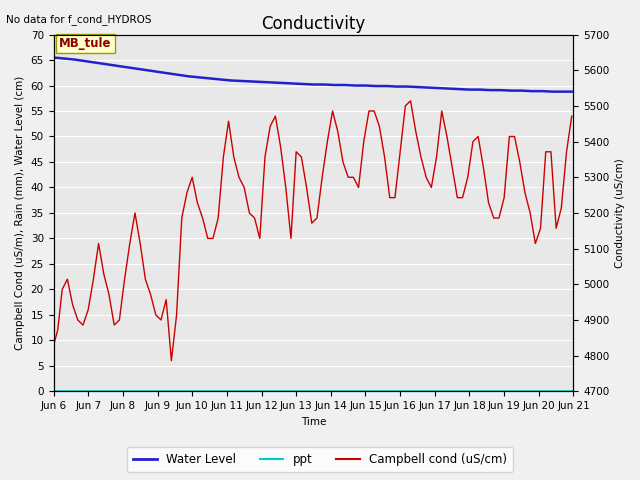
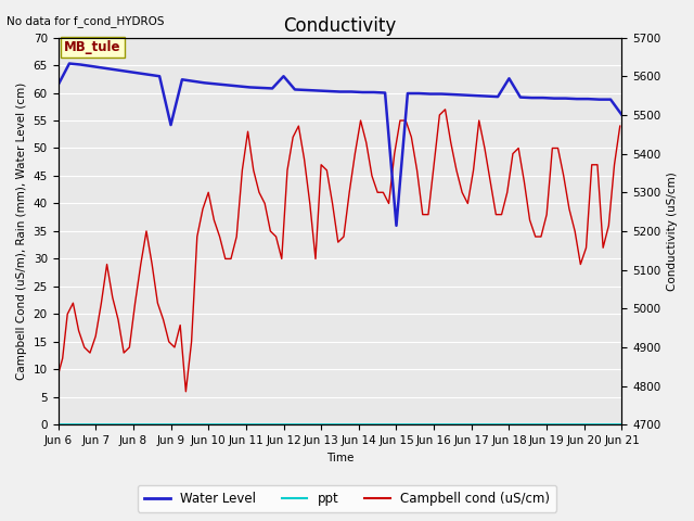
Water Level/Jun 6: 65.5 -> 61.4
Water Level/Jun 9: 62.7 -> 54.2
Water Level/Jun 12: 60.7 -> 63.0
Water Level/Jun 15: 60.0 -> 36.0
Water Level/Jun 18: 59.2 -> 62.6
Water Level/Jun 21: 58.8 -> 56.0
